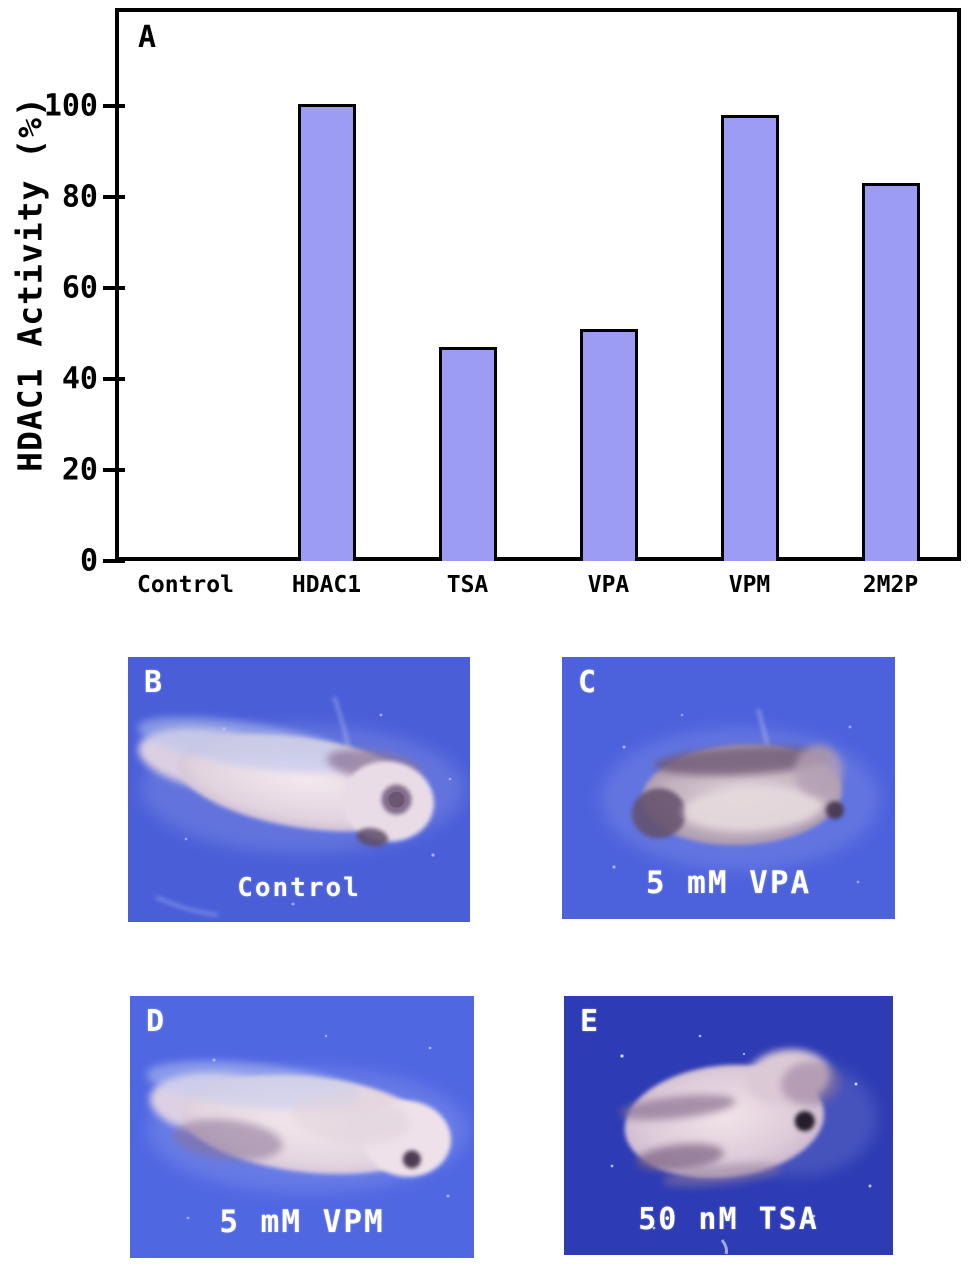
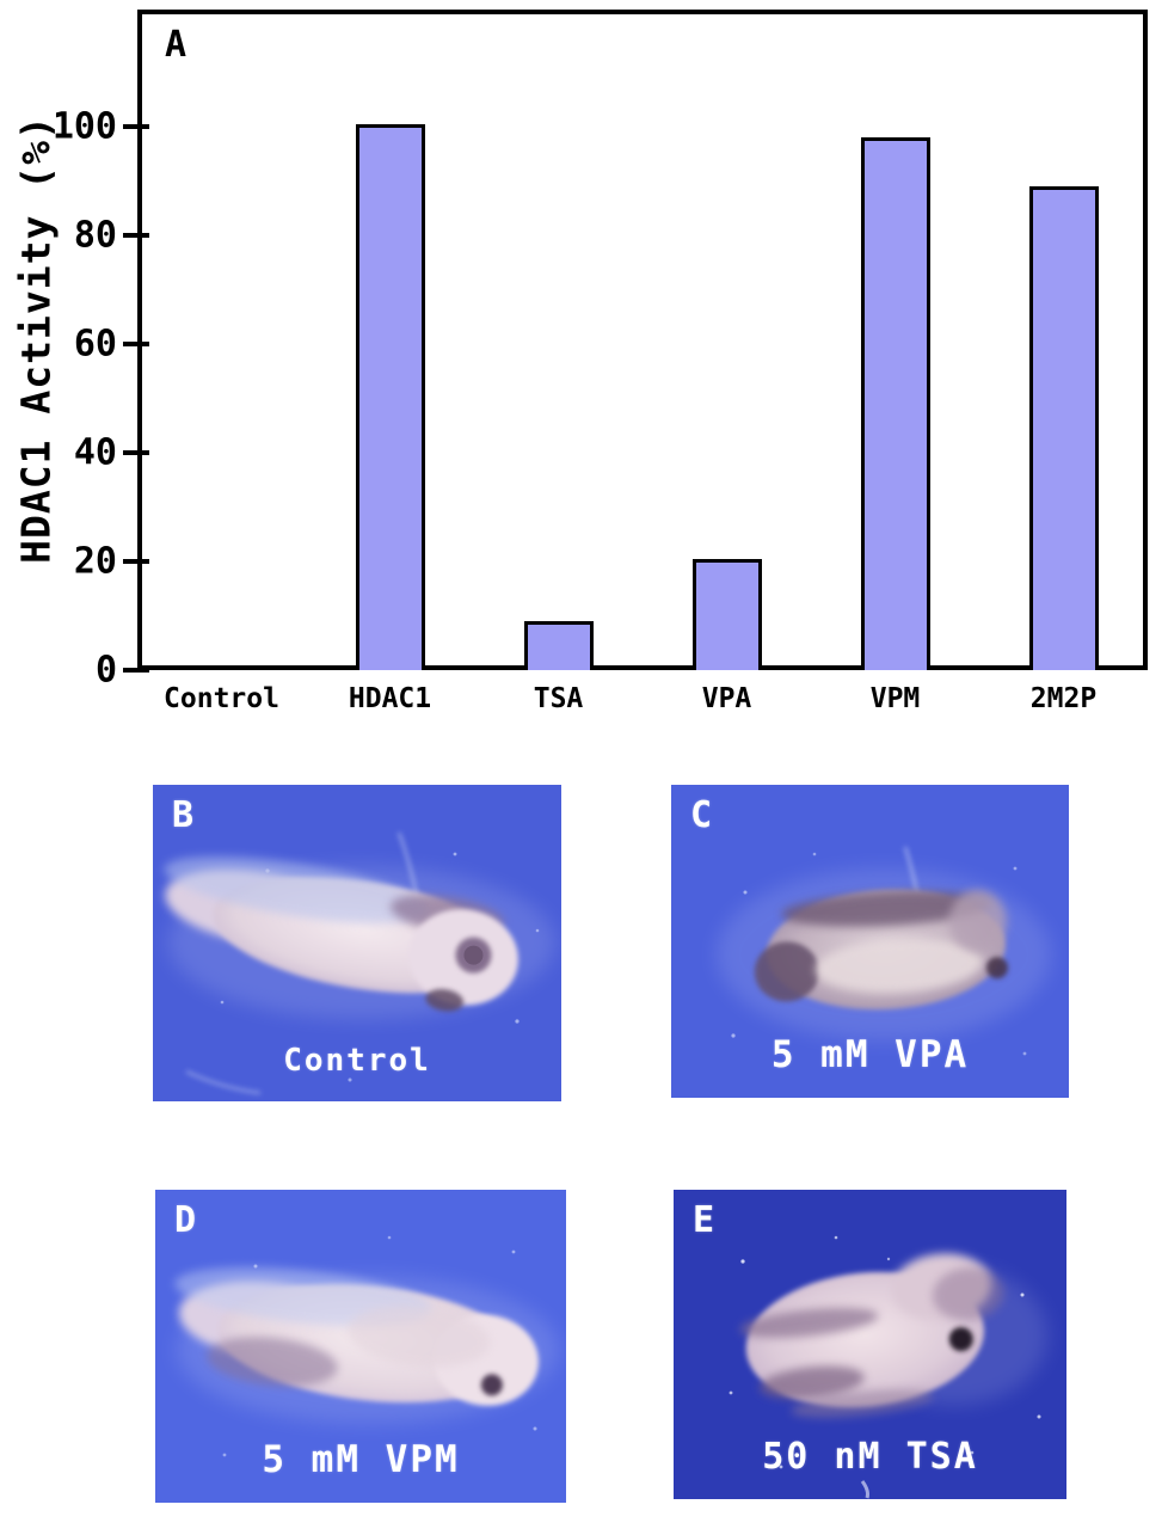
TSA: 47 -> 9
VPA: 51 -> 20
2M2P: 83 -> 89
